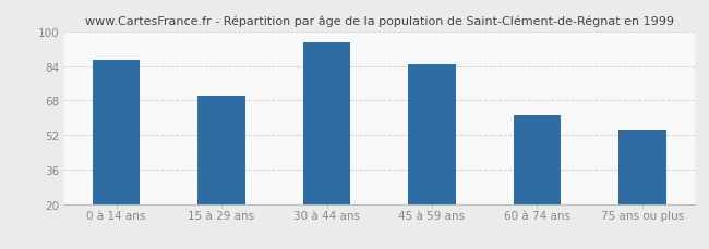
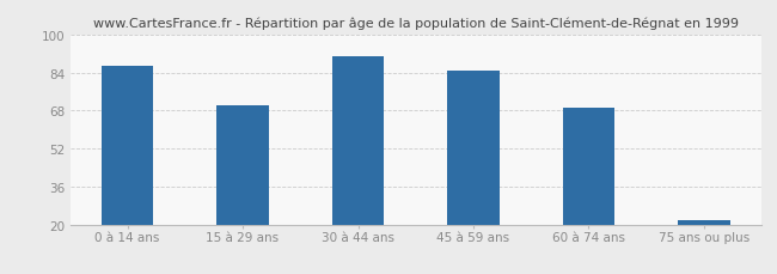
30 à 44 ans: 95 -> 91
60 à 74 ans: 61 -> 69
75 ans ou plus: 54 -> 22
